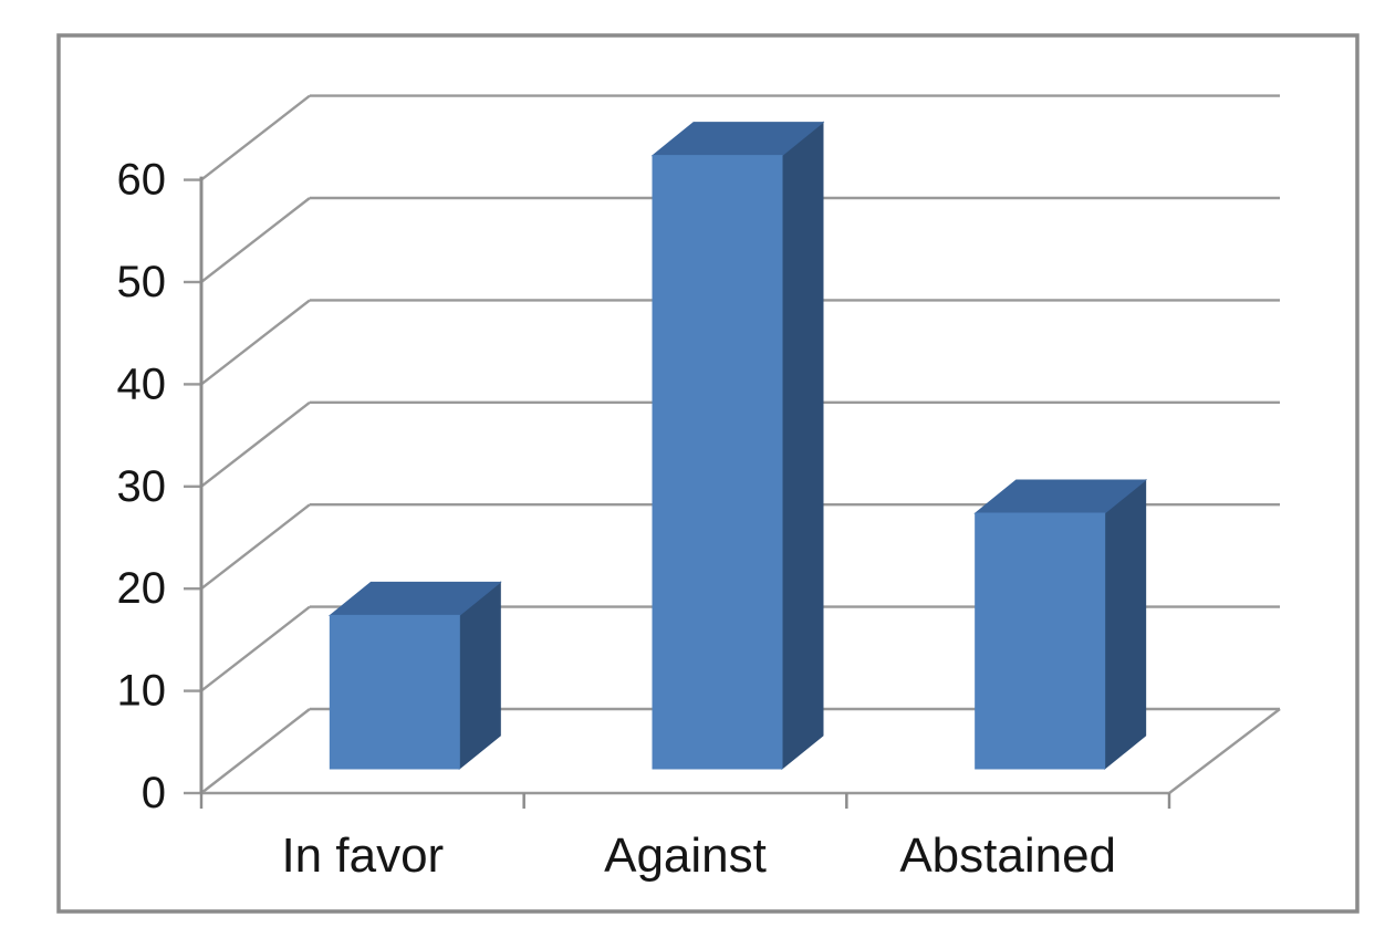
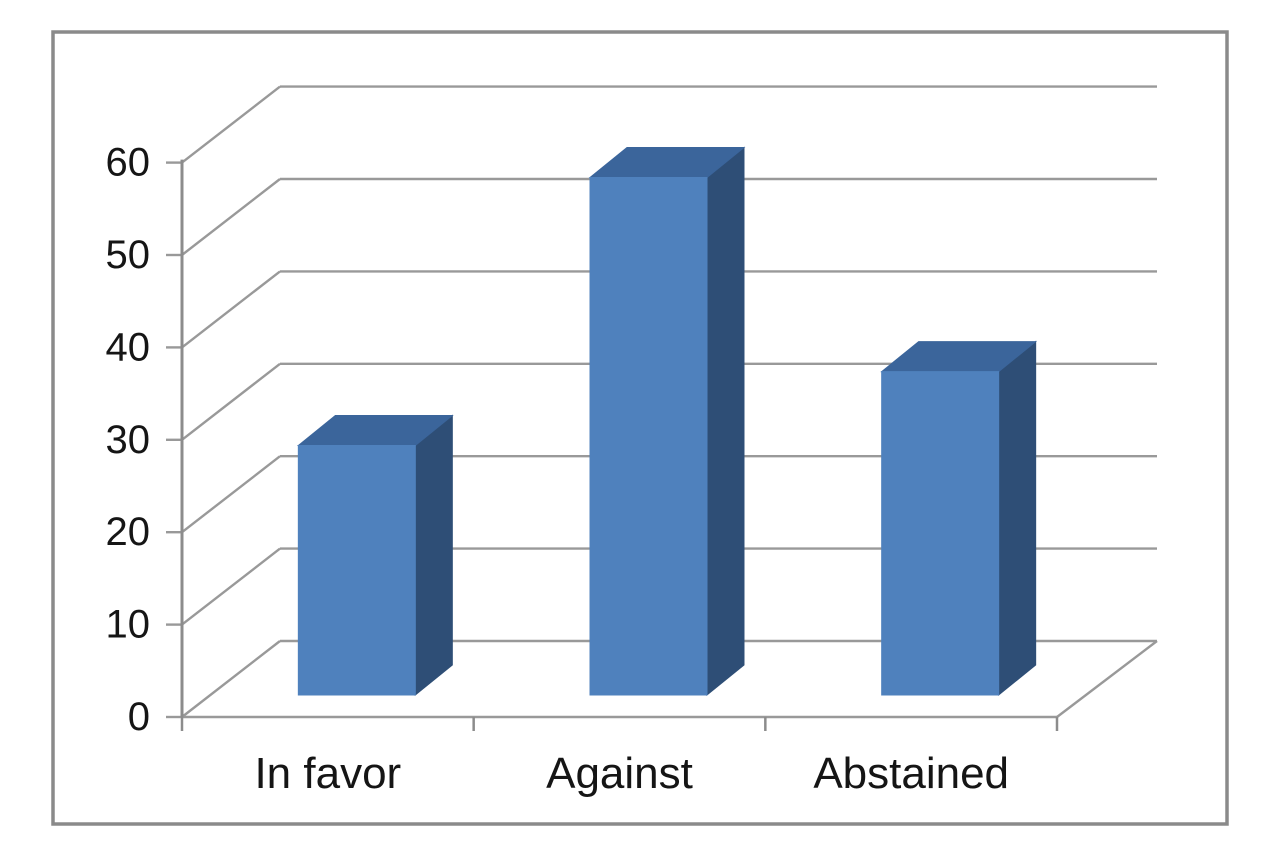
In favor: 15 -> 27
Against: 60 -> 56
Abstained: 25 -> 35
